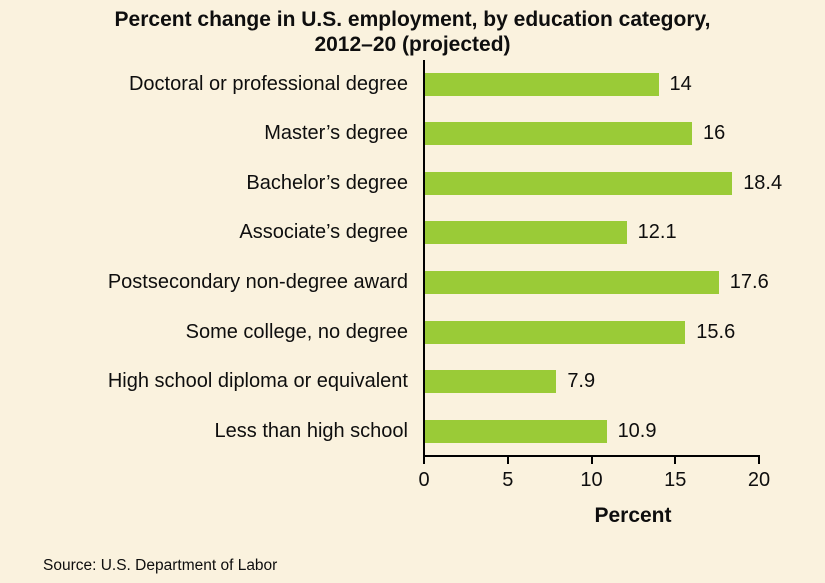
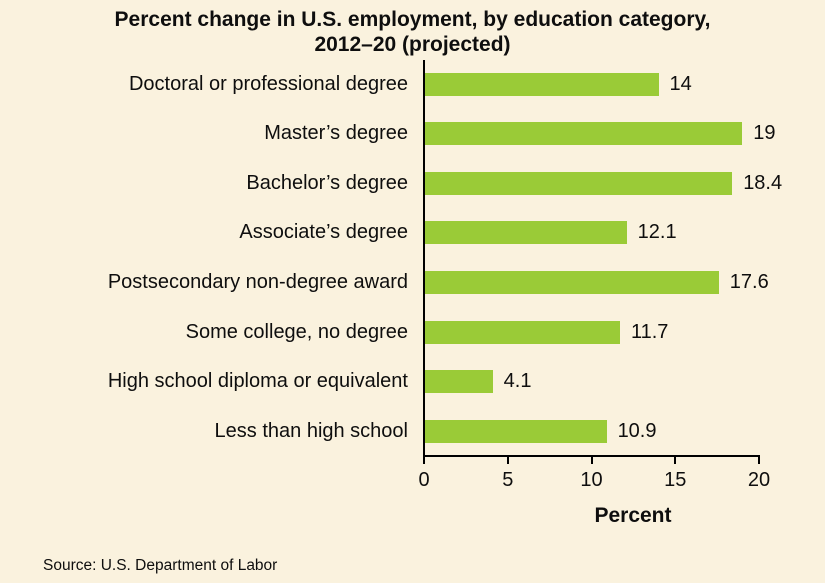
Master’s degree: 16 -> 19
Some college, no degree: 15.6 -> 11.7
High school diploma or equivalent: 7.9 -> 4.1
